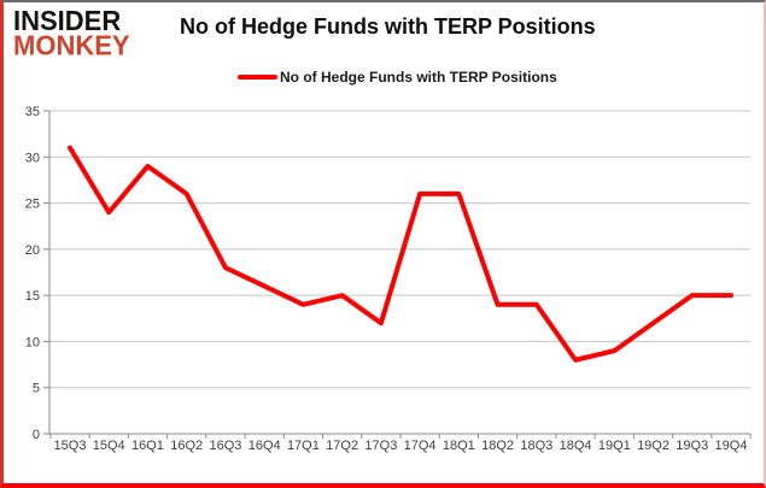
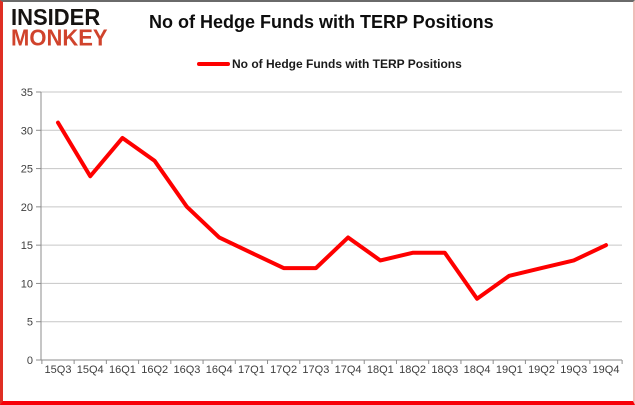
16Q3: 18 -> 20
17Q2: 15 -> 12
17Q4: 26 -> 16
18Q1: 26 -> 13
19Q1: 9 -> 11
19Q3: 15 -> 13
